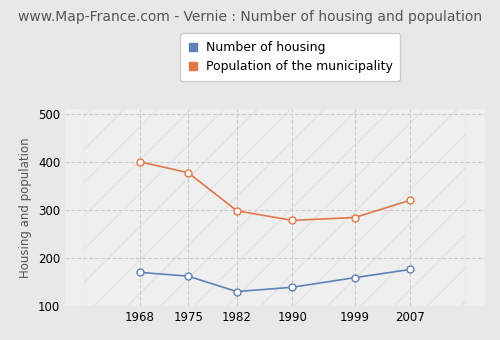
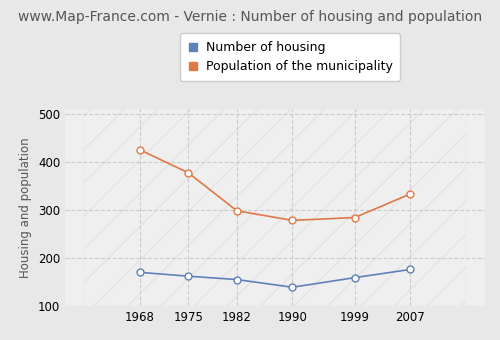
Population of the municipality/1968: 400 -> 425
Number of housing/1982: 130 -> 155
Population of the municipality/2007: 320 -> 333
